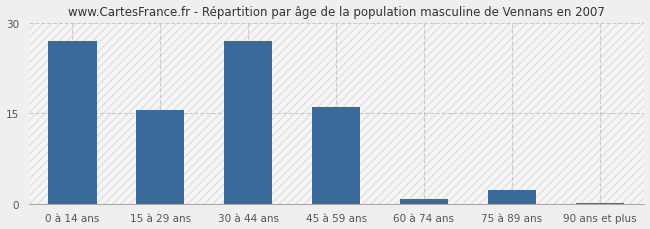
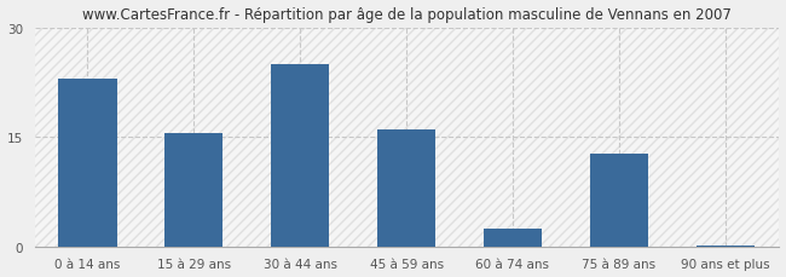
0 à 14 ans: 27.0 -> 23.0
30 à 44 ans: 27.0 -> 25.0
60 à 74 ans: 0.8 -> 2.4
75 à 89 ans: 2.2 -> 12.8
